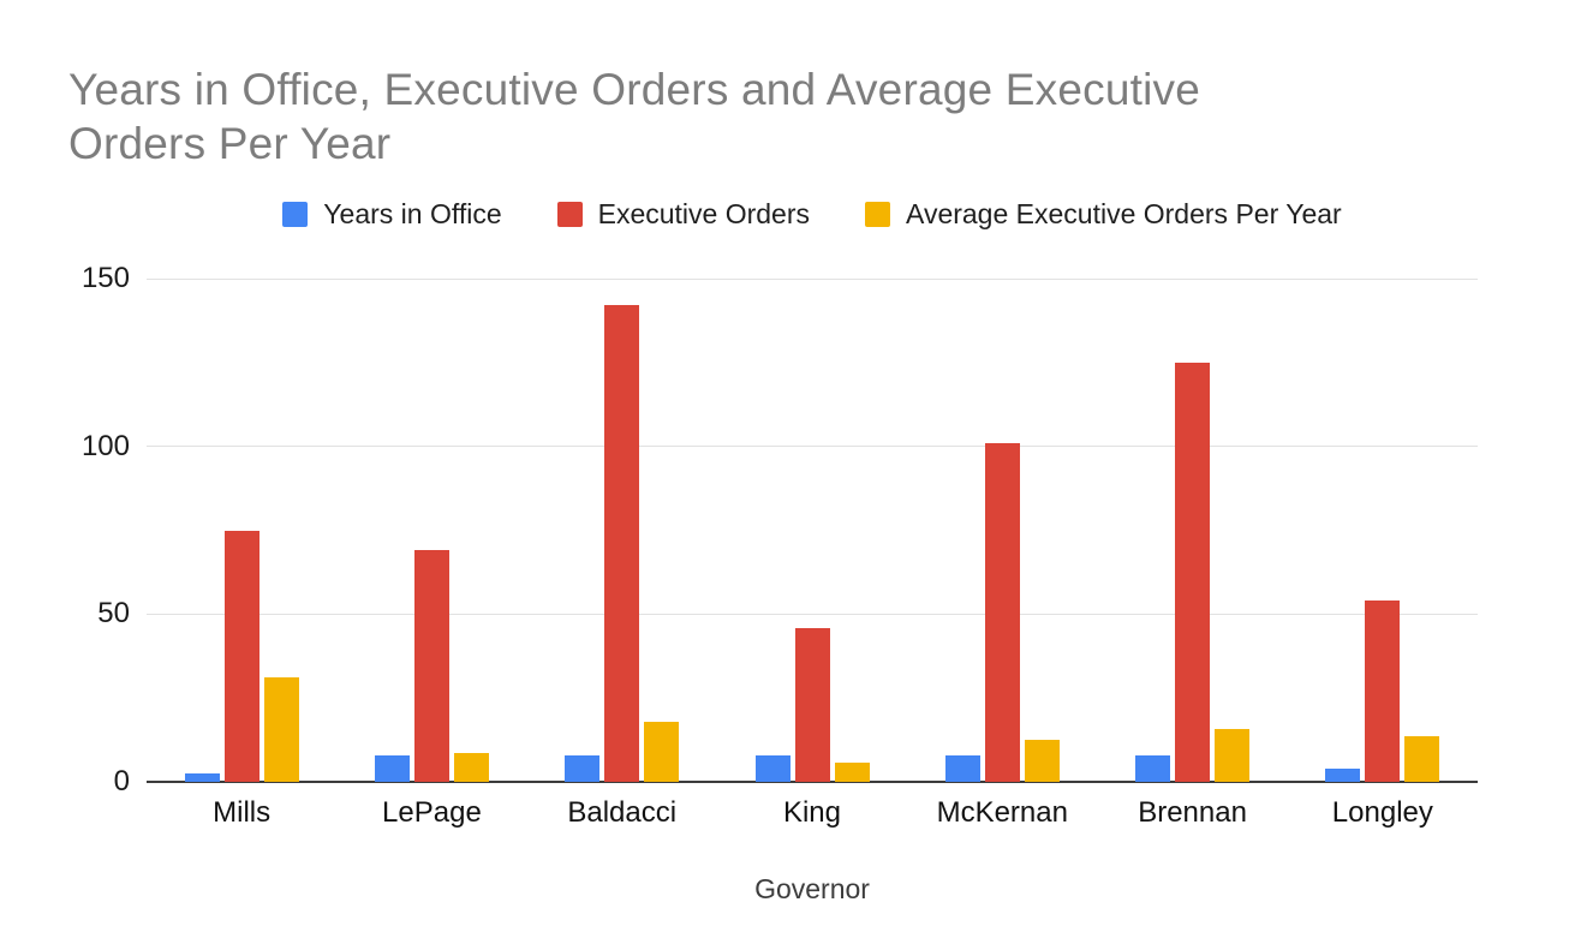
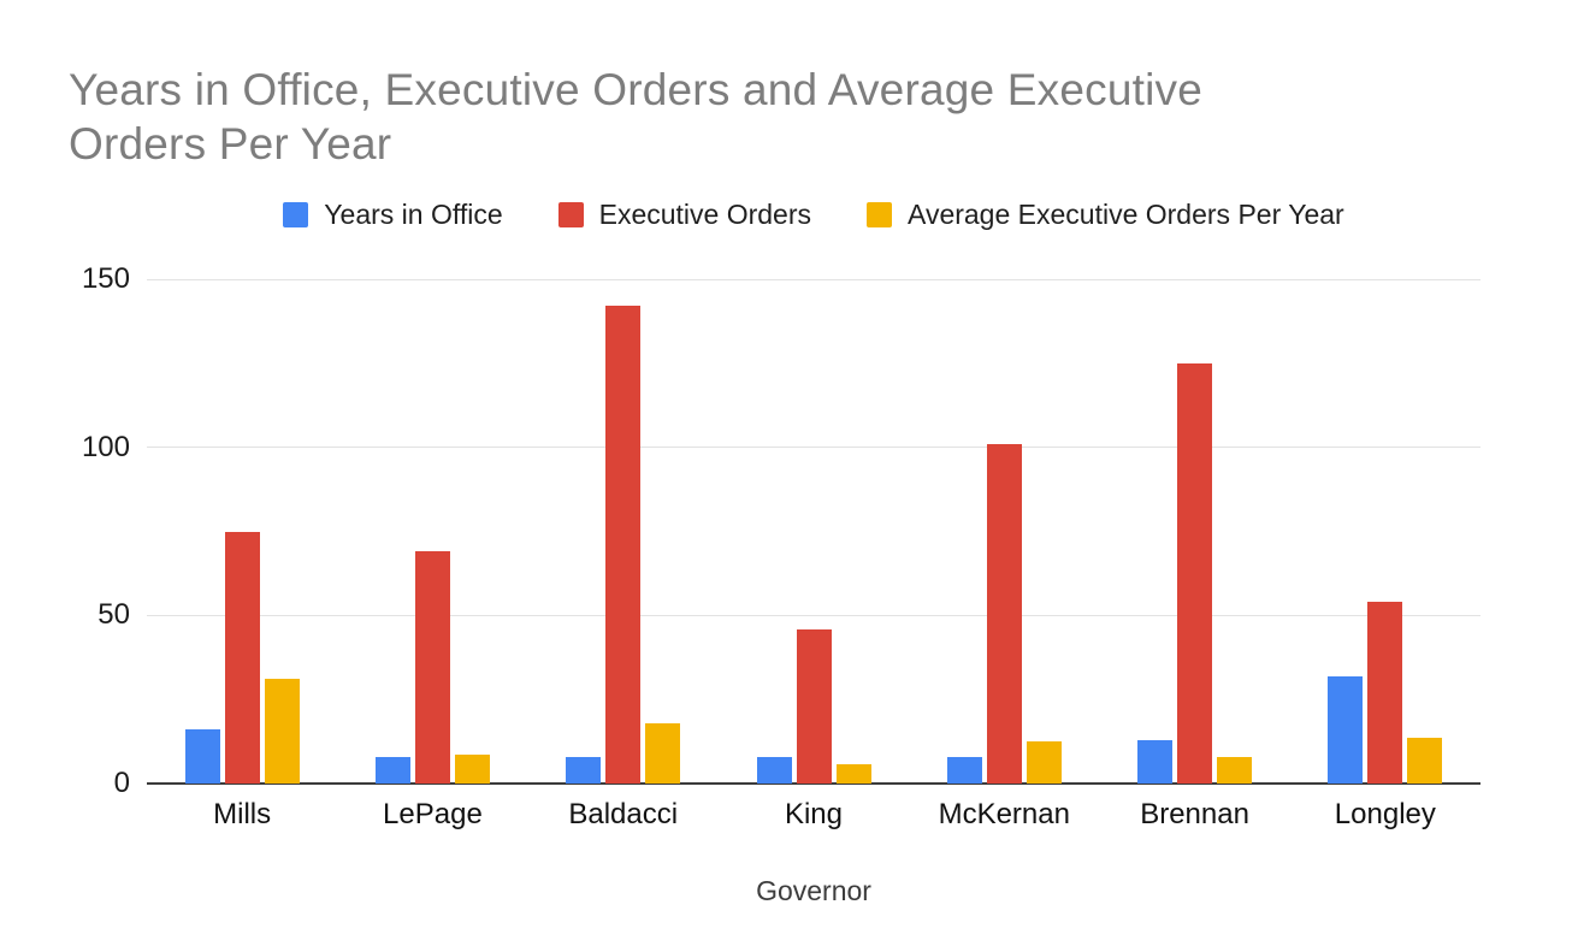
Years in Office/Mills: 2 -> 16
Years in Office/Brennan: 8 -> 13
Average Executive Orders Per Year/Brennan: 16 -> 8
Years in Office/Longley: 4 -> 32
